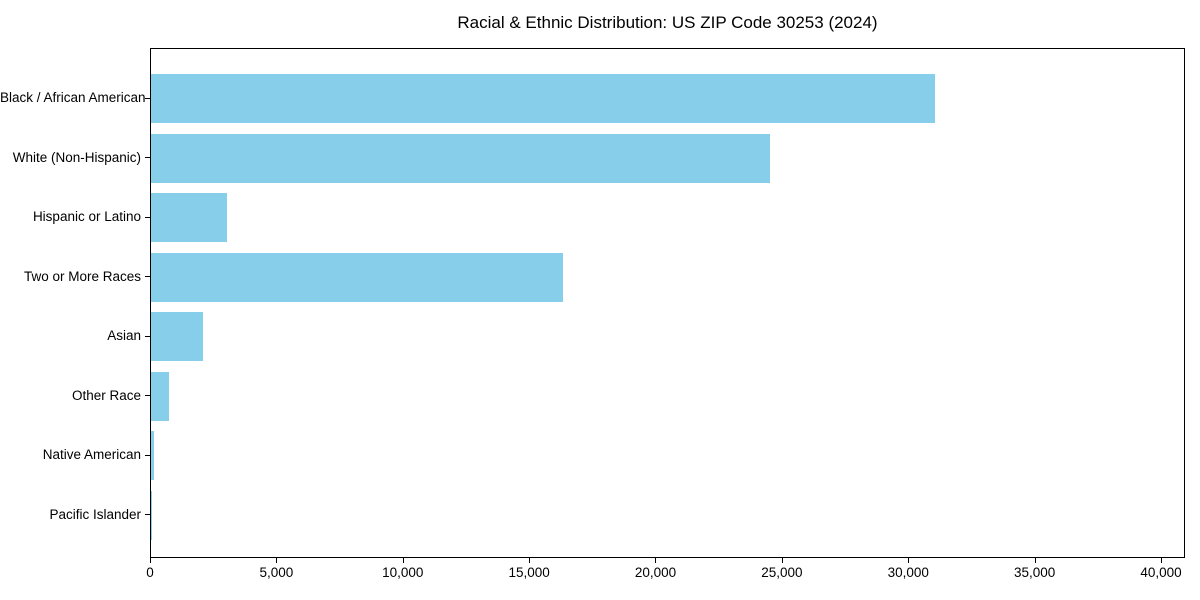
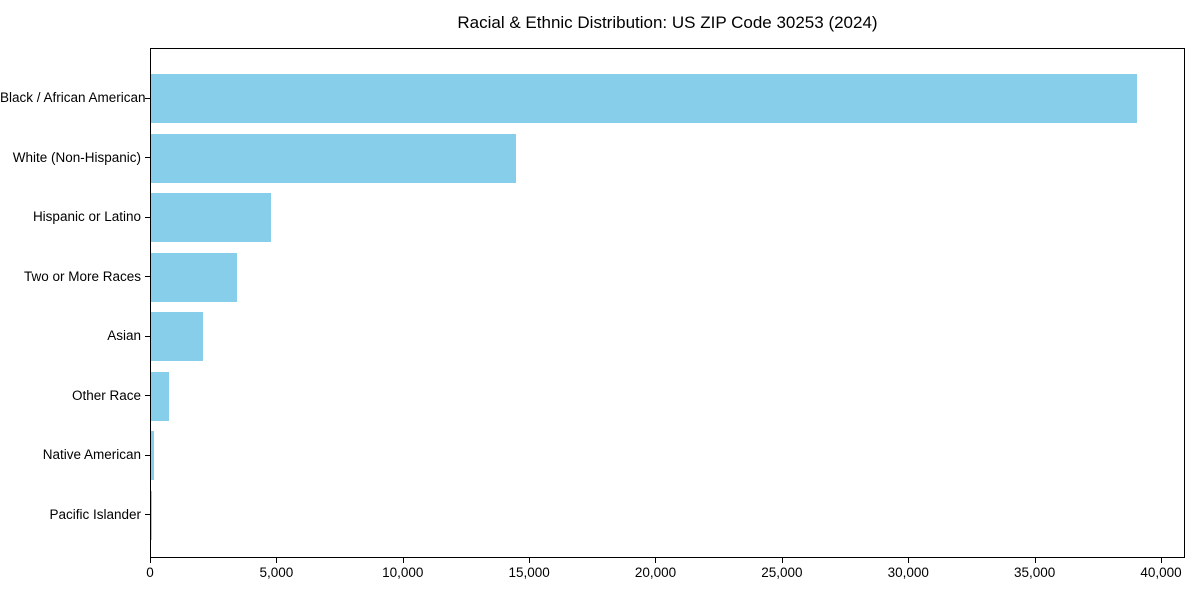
Black / African American: 31000 -> 39000
White (Non-Hispanic): 24500 -> 14400
Hispanic or Latino: 3000 -> 4800
Two or More Races: 16300 -> 3400
